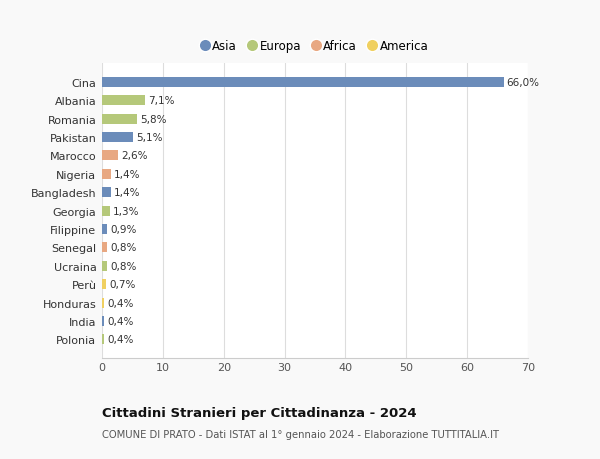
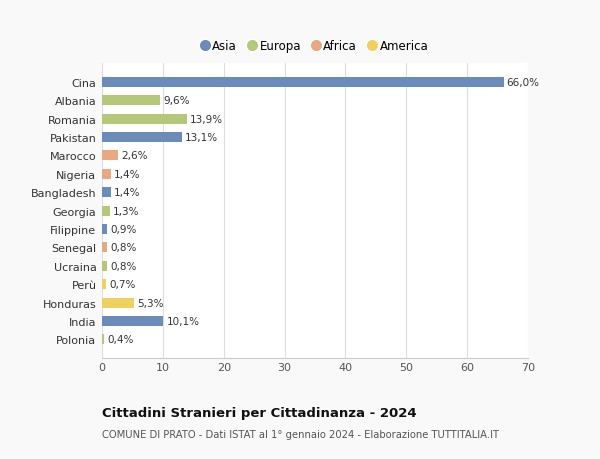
Albania: 7,1% -> 9,6%
Romania: 5,8% -> 13,9%
Pakistan: 5,1% -> 13,1%
Honduras: 0,4% -> 5,3%
India: 0,4% -> 10,1%
